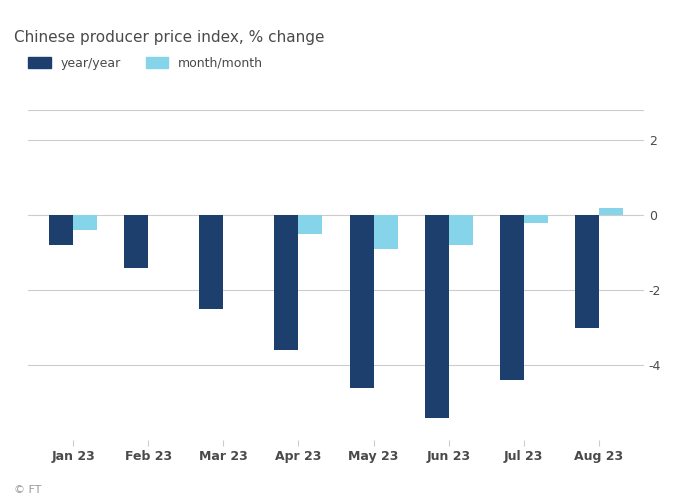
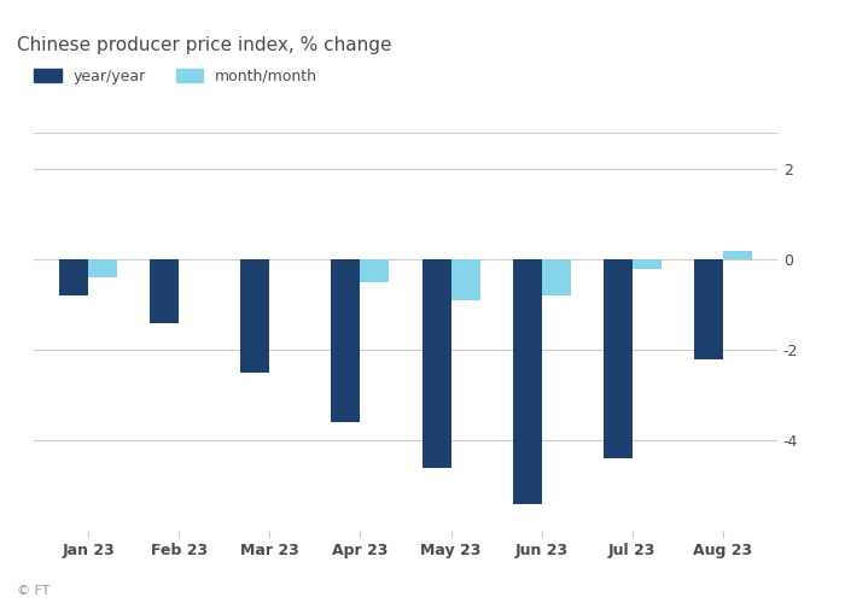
year/year/Aug 23: -3.0 -> -2.2
